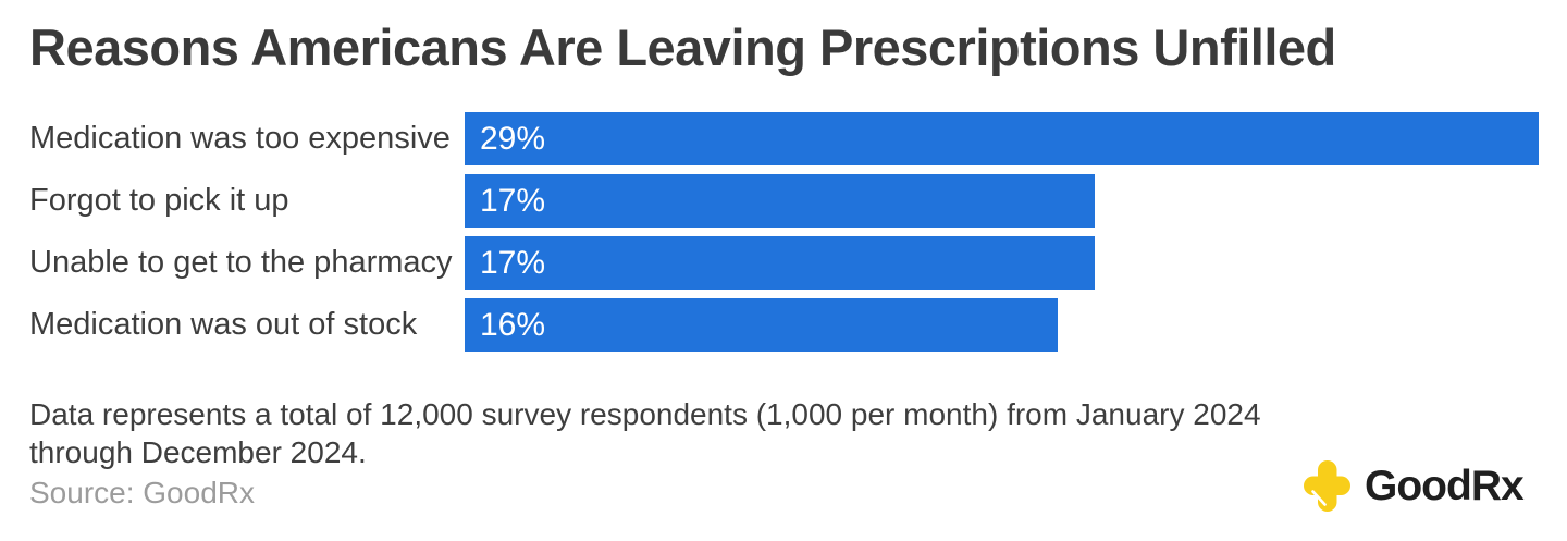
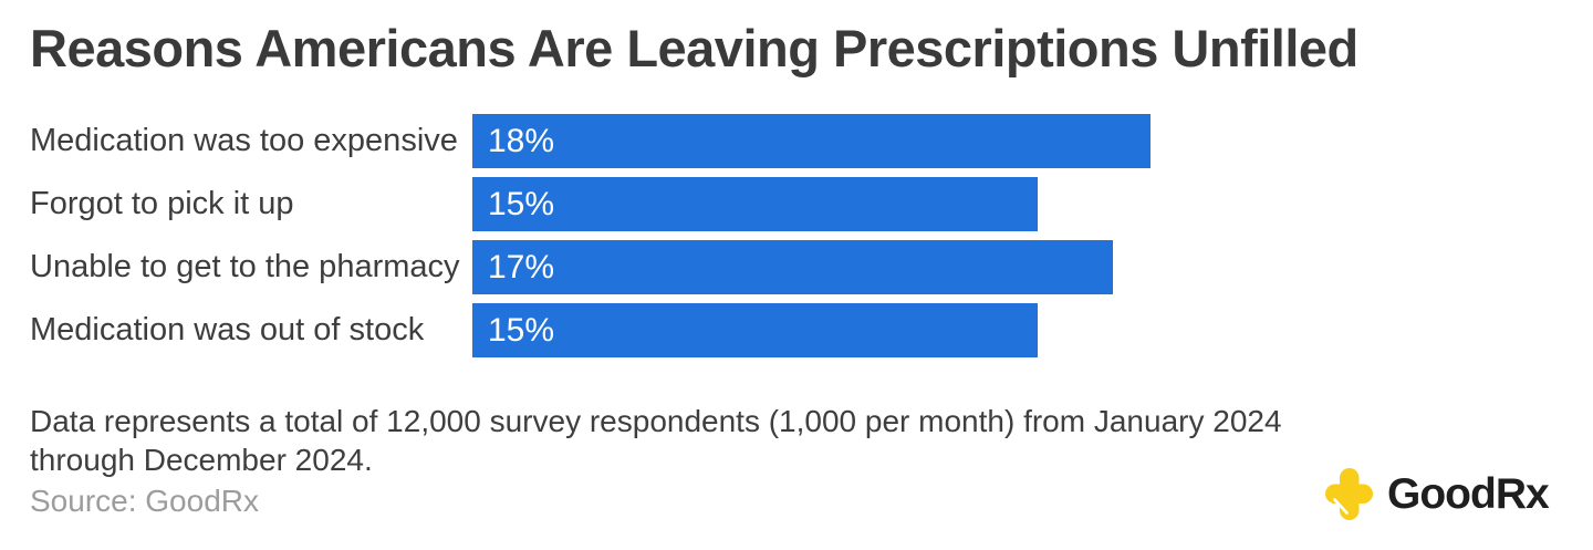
Medication was too expensive: 29% -> 18%
Forgot to pick it up: 17% -> 15%
Medication was out of stock: 16% -> 15%
